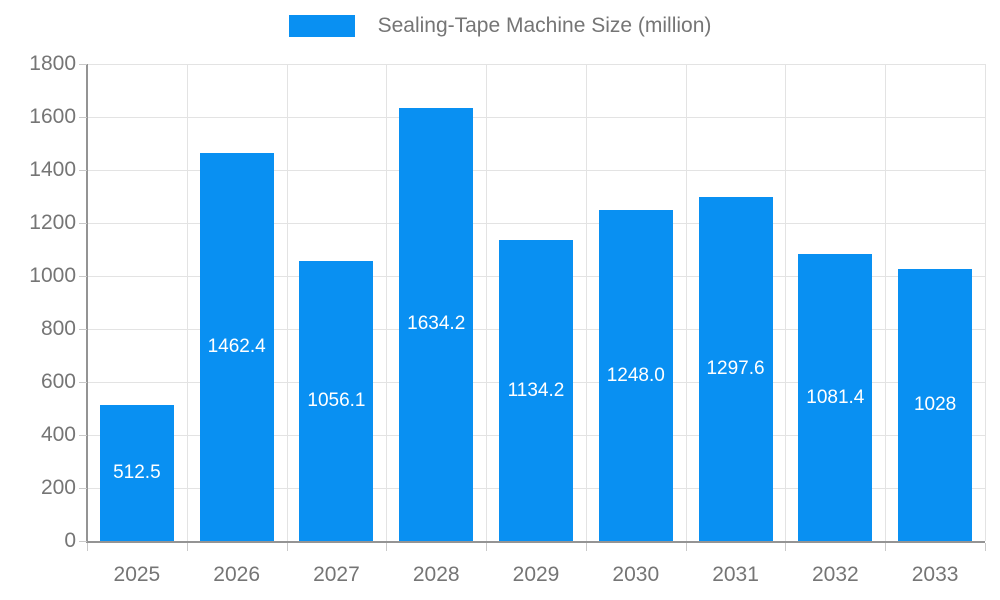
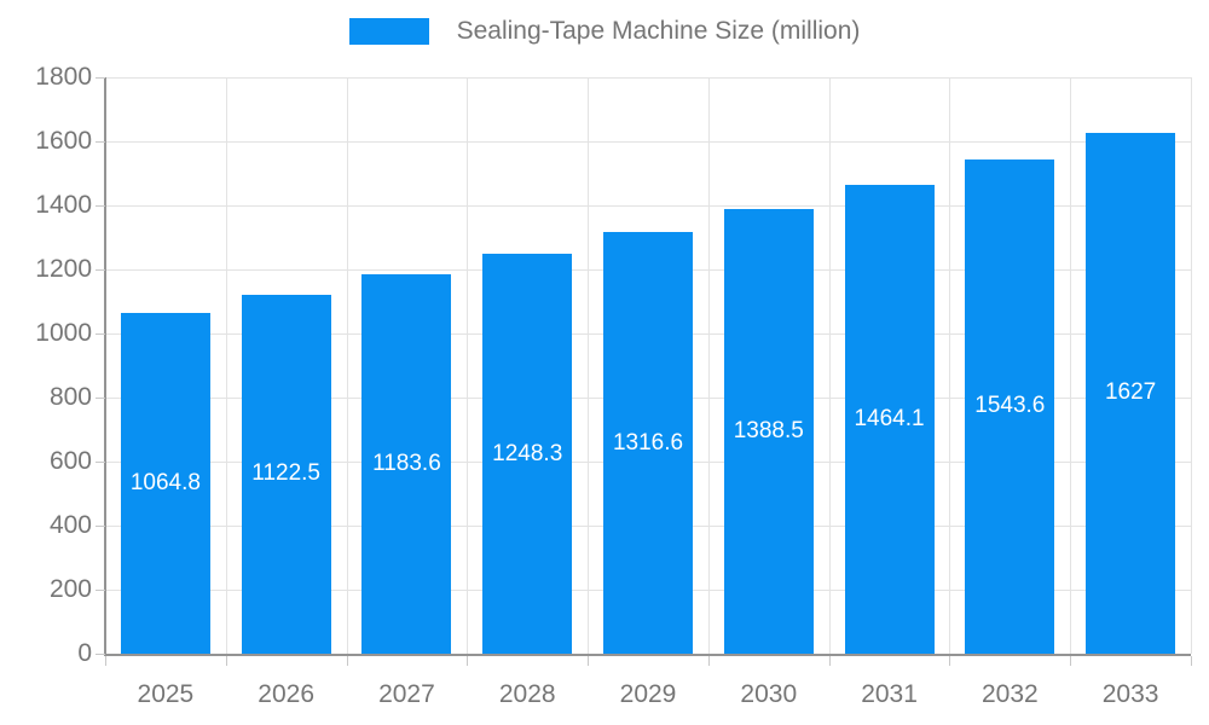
2025: 512.5 -> 1064.8
2026: 1462.4 -> 1122.5
2027: 1056.1 -> 1183.6
2028: 1634.2 -> 1248.3
2029: 1134.2 -> 1316.6
2030: 1248.0 -> 1388.5
2031: 1297.6 -> 1464.1
2032: 1081.4 -> 1543.6
2033: 1028 -> 1627
